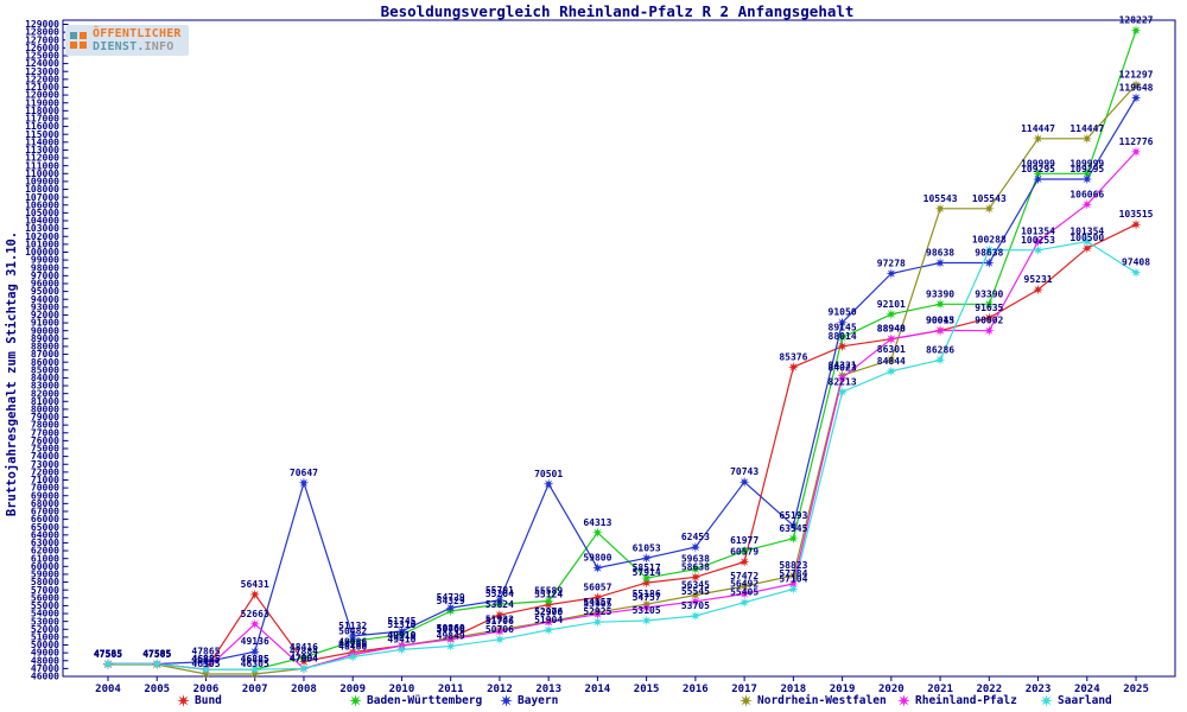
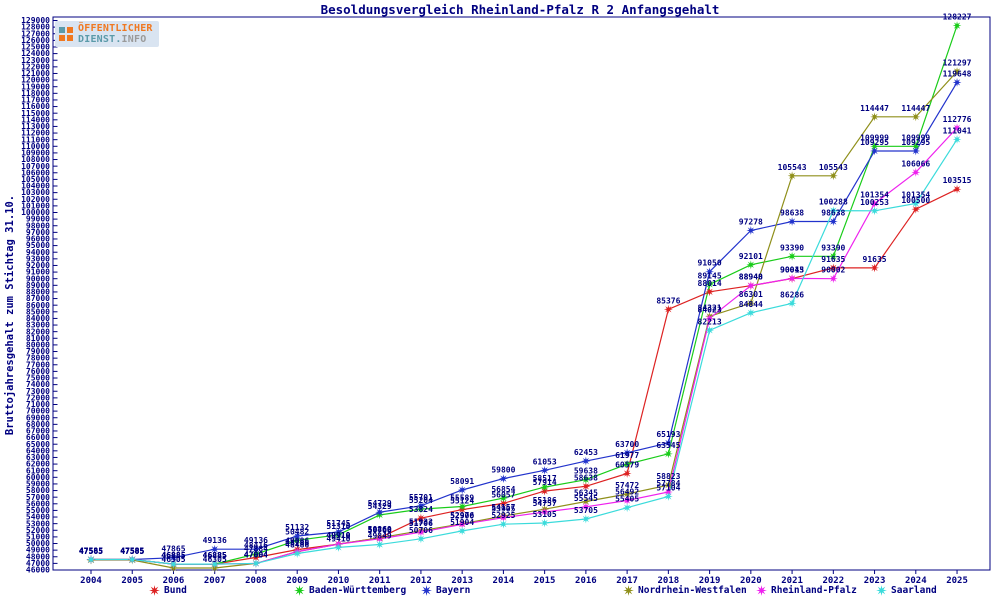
Bund/2007: 56431 -> 46885
Rheinland-Pfalz/2007: 52663 -> 46885
Bayern/2008: 70647 -> 49136
Bayern/2013: 70501 -> 58091
Baden-Württemberg/2014: 64313 -> 56854
Bayern/2017: 70743 -> 63700
Bund/2023: 95231 -> 91635
Saarland/2025: 97408 -> 111041
